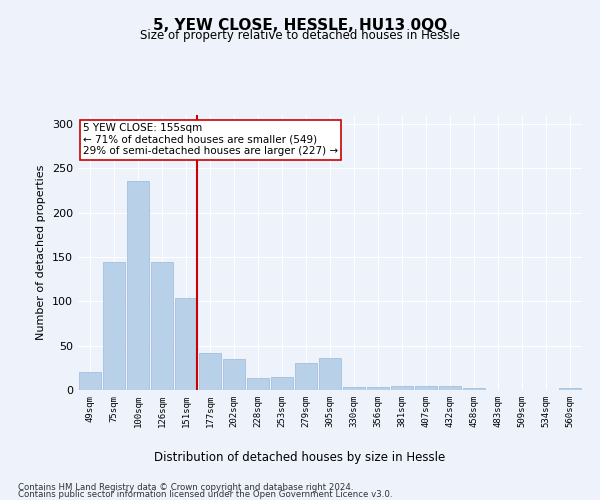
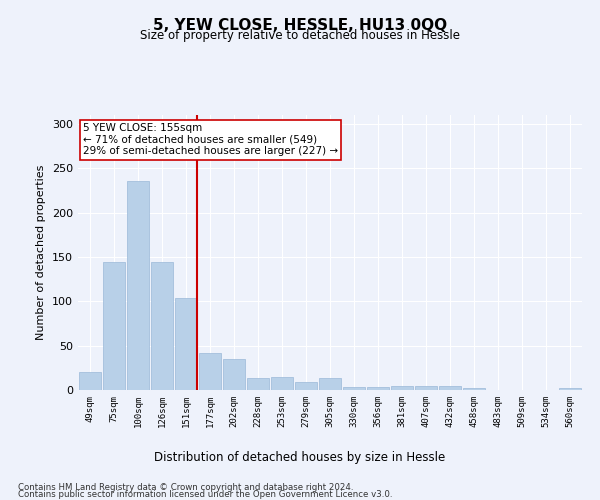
279sqm: 30 -> 9
305sqm: 36 -> 14
